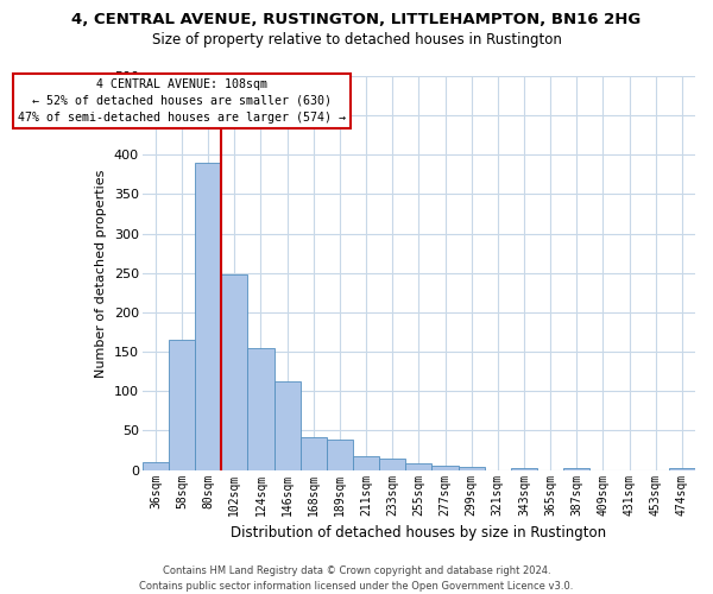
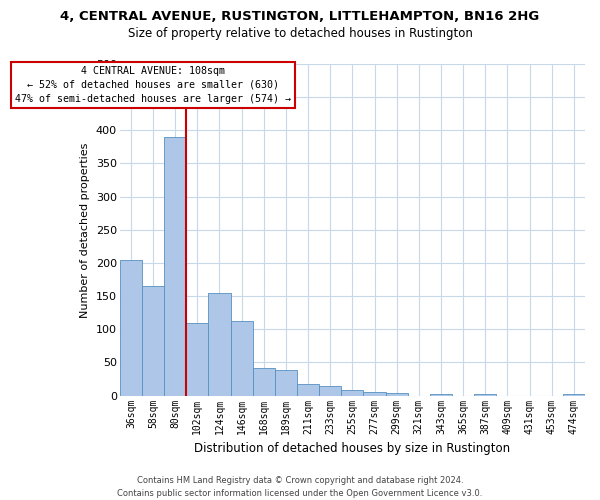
36sqm: 10 -> 204
102sqm: 248 -> 110
